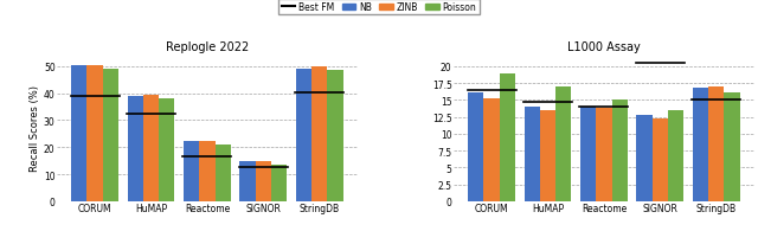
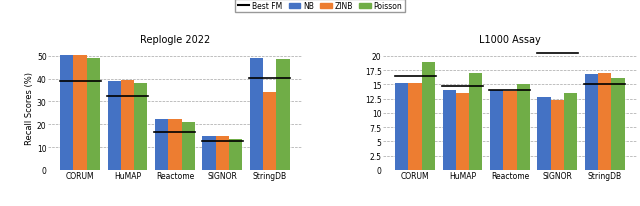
Replogle 2022/ZINB/StringDB: 50.0 -> 34.0
L1000 Assay/NB/CORUM: 16.1 -> 15.2
